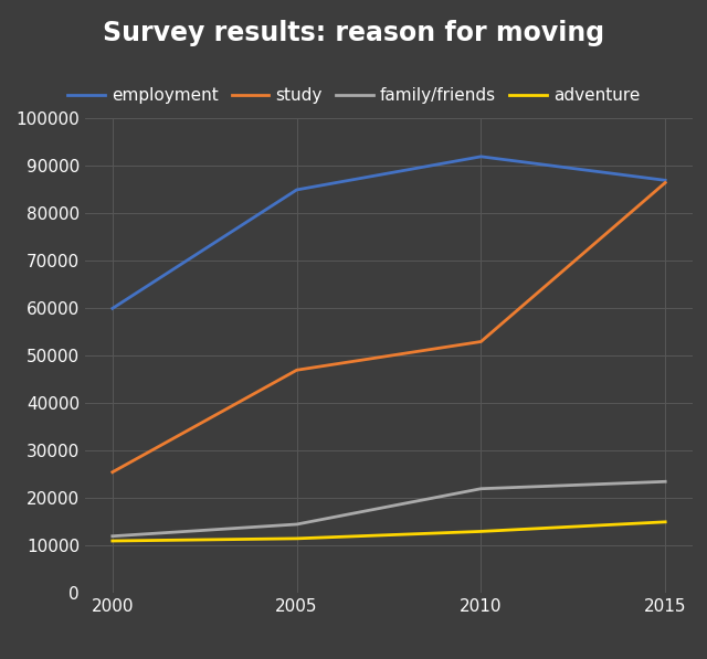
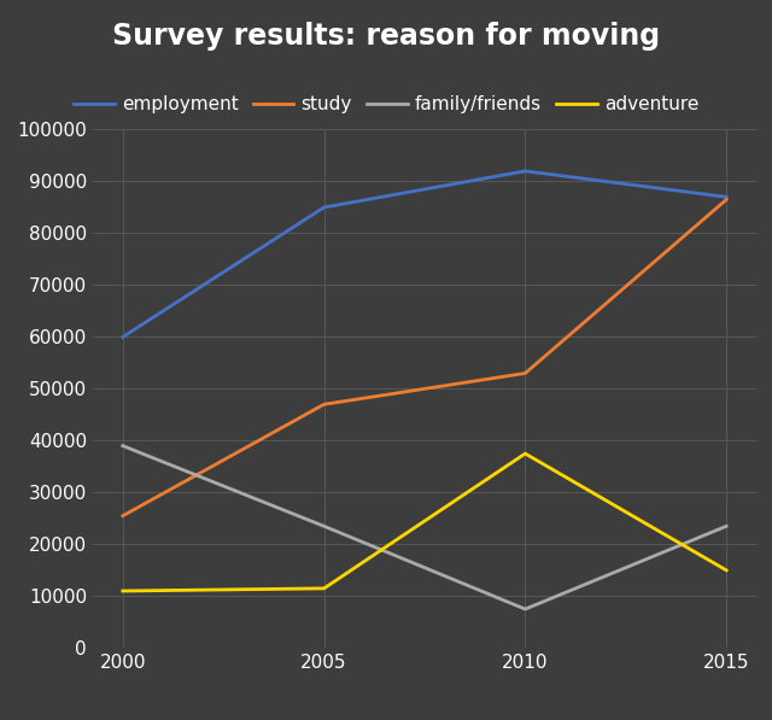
family/friends/2000: 12000 -> 39000
family/friends/2005: 14500 -> 23500
family/friends/2010: 22000 -> 7500
adventure/2010: 13000 -> 37500
